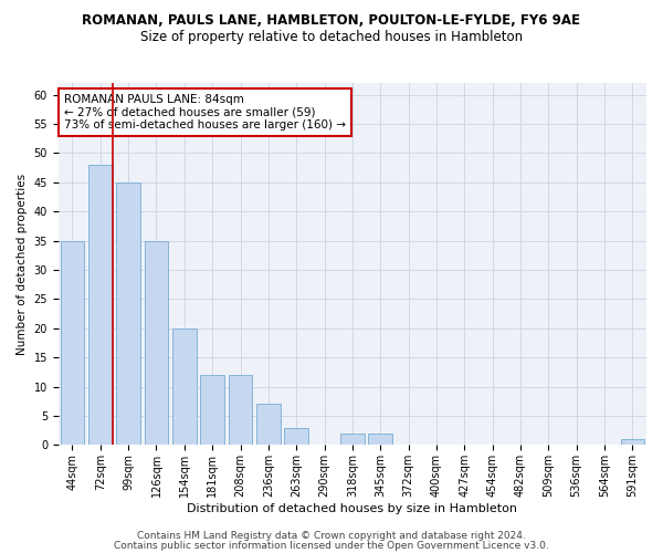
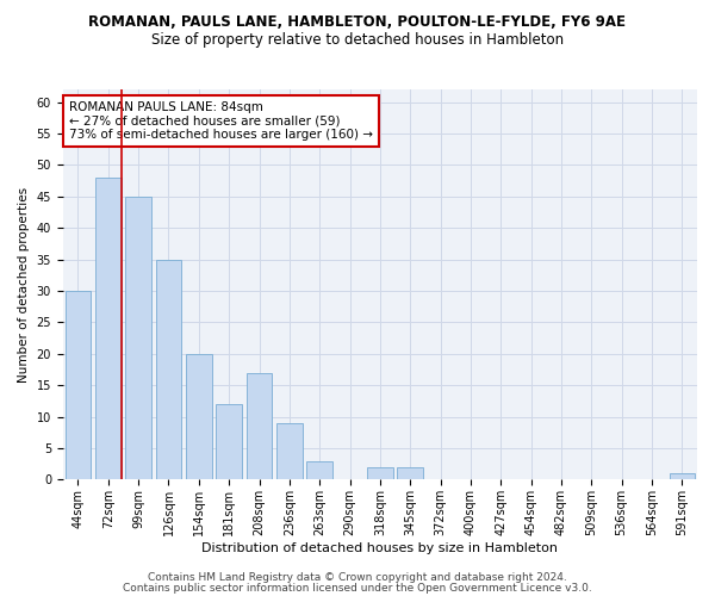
44sqm: 35 -> 30
208sqm: 12 -> 17
236sqm: 7 -> 9
